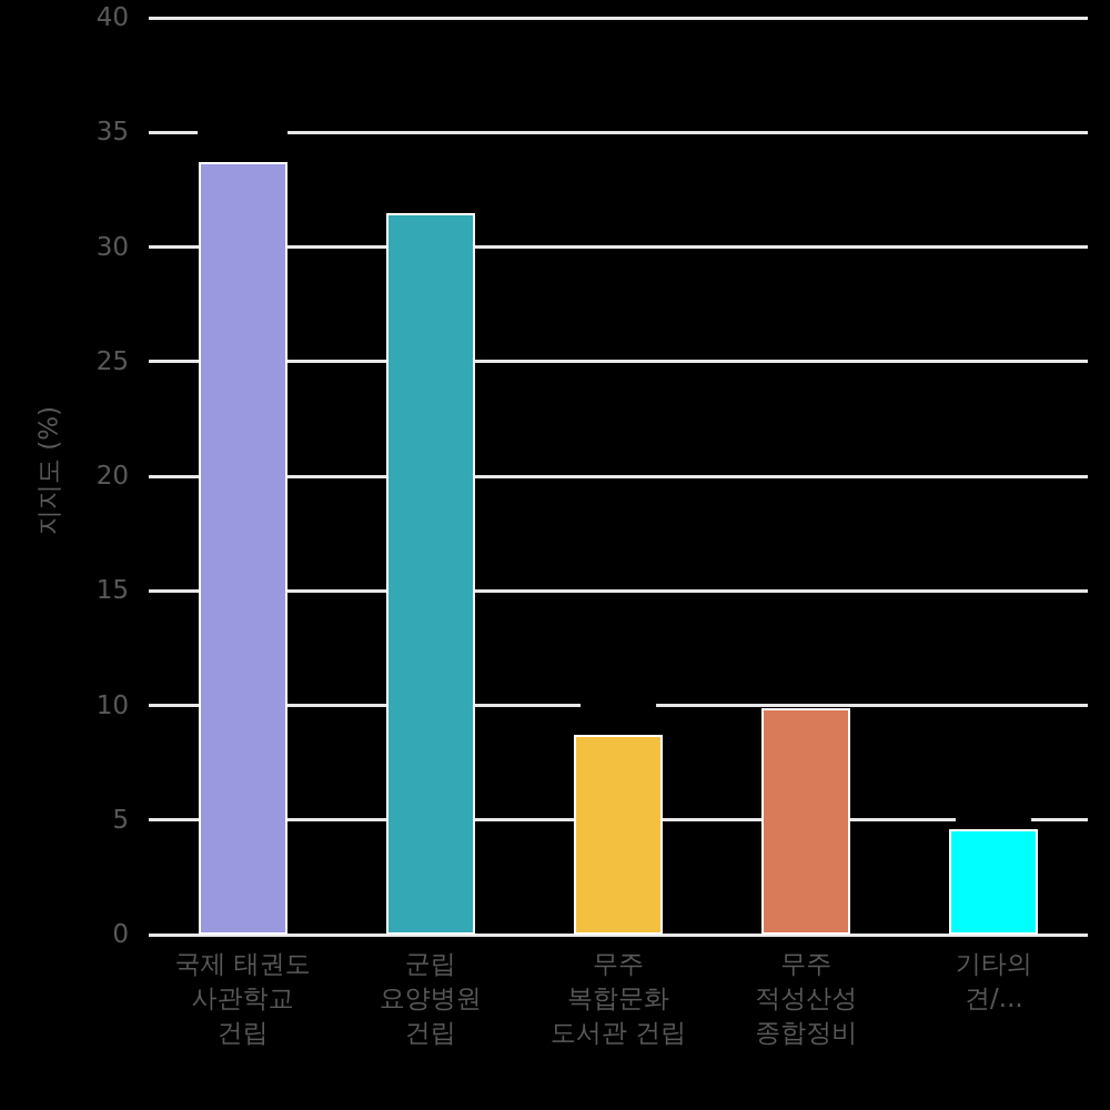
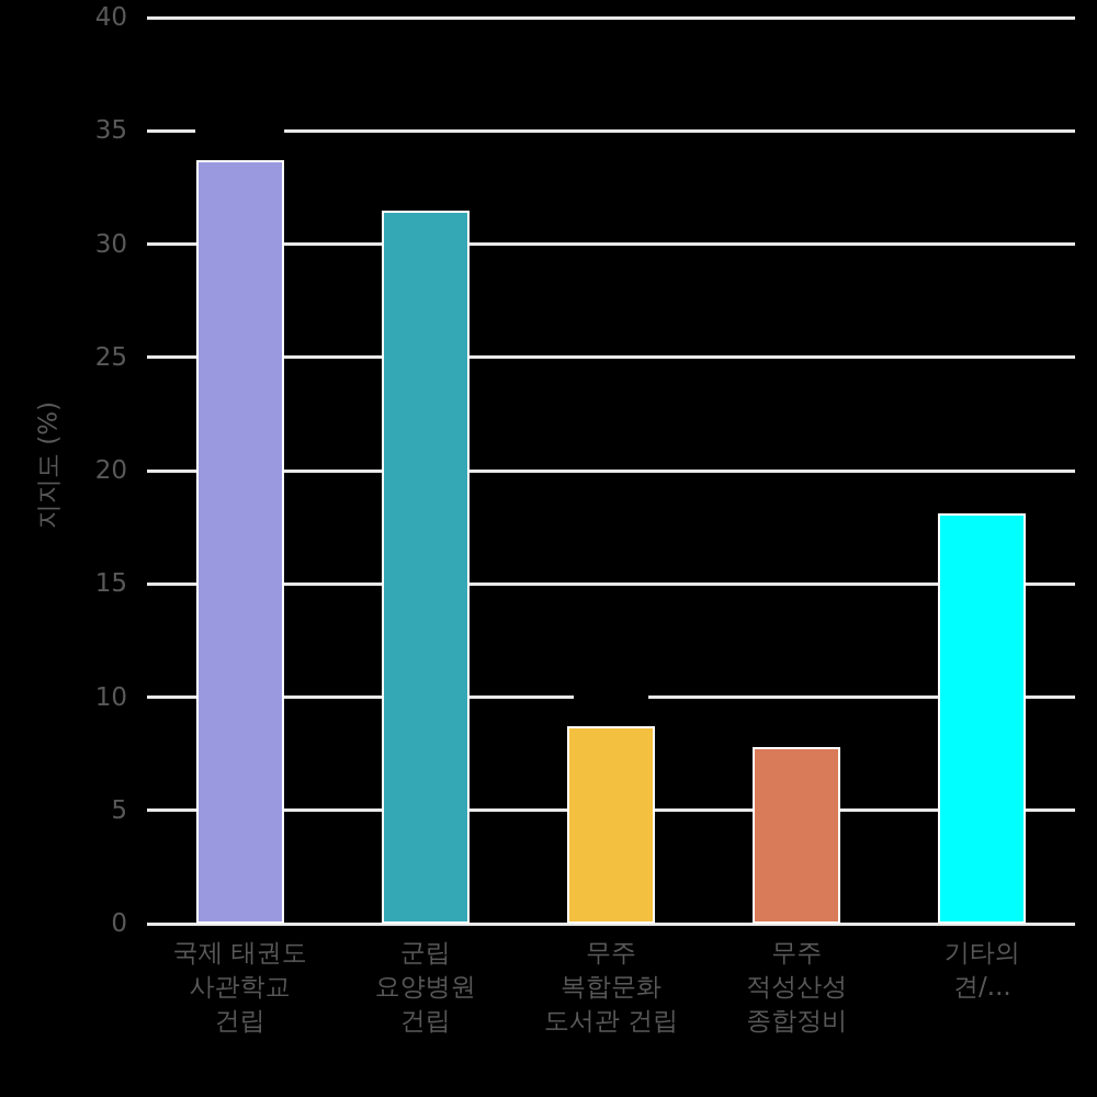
무주 적성산성 종합정비: 9.9% -> 7.8%
기타의견/...: 4.6% -> 18.1%
